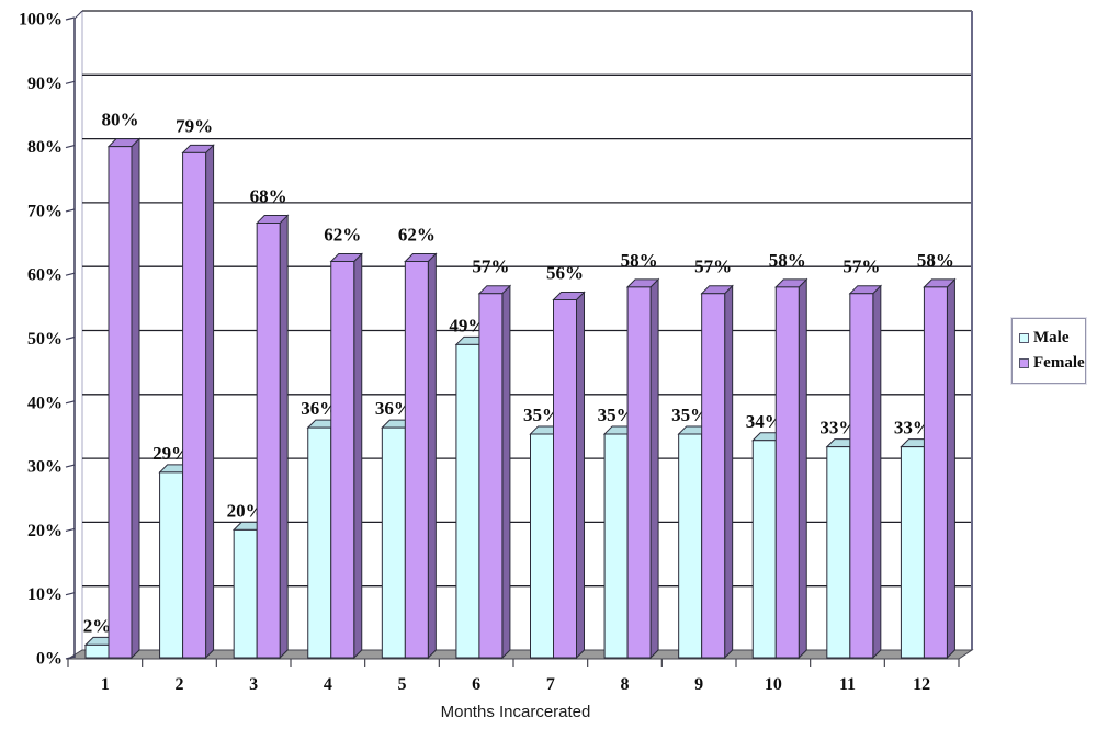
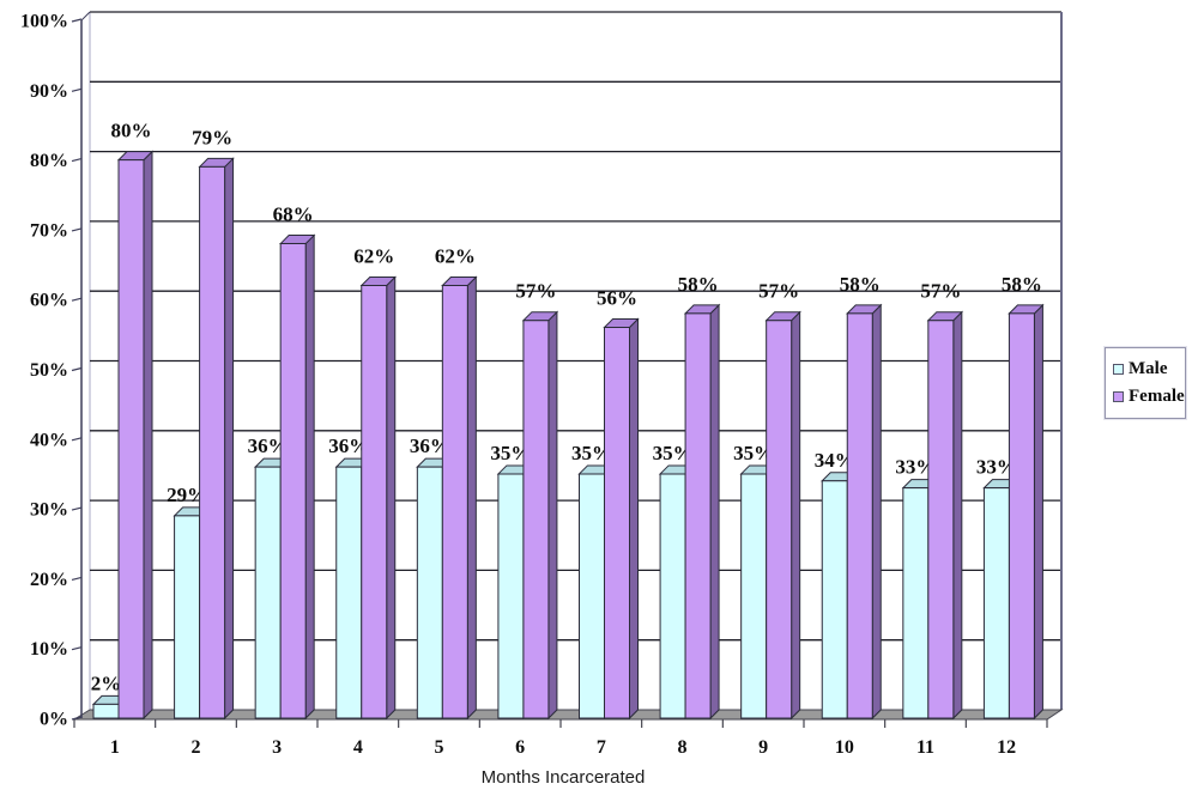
Male/3: 20% -> 36%
Male/6: 49% -> 35%
